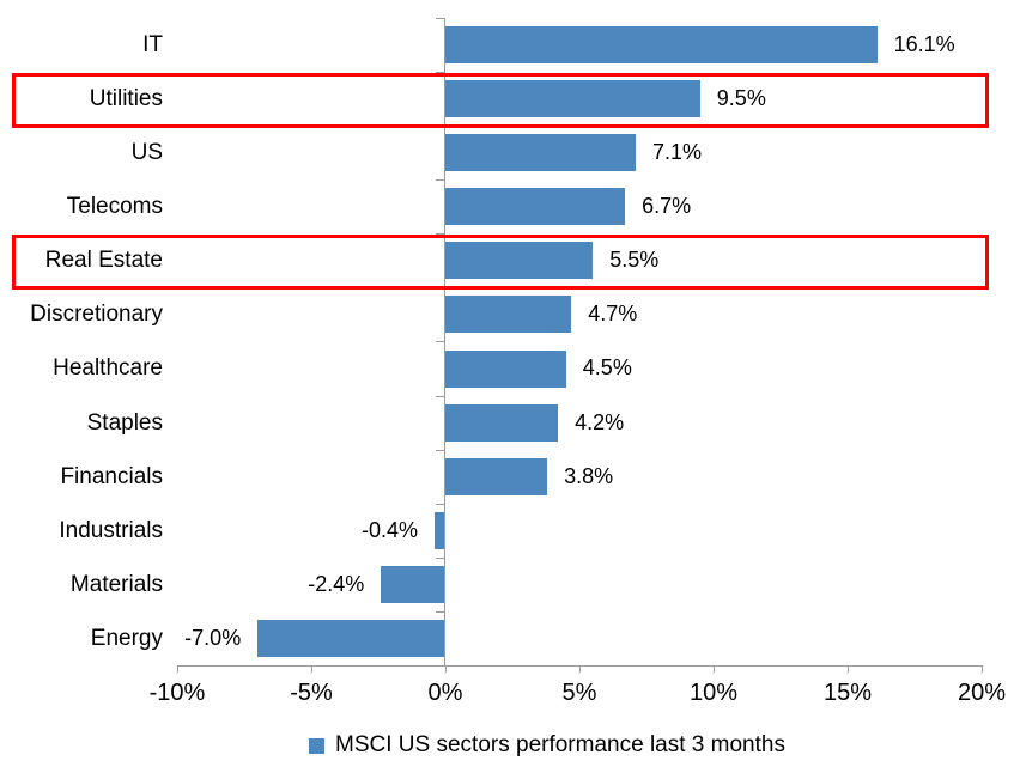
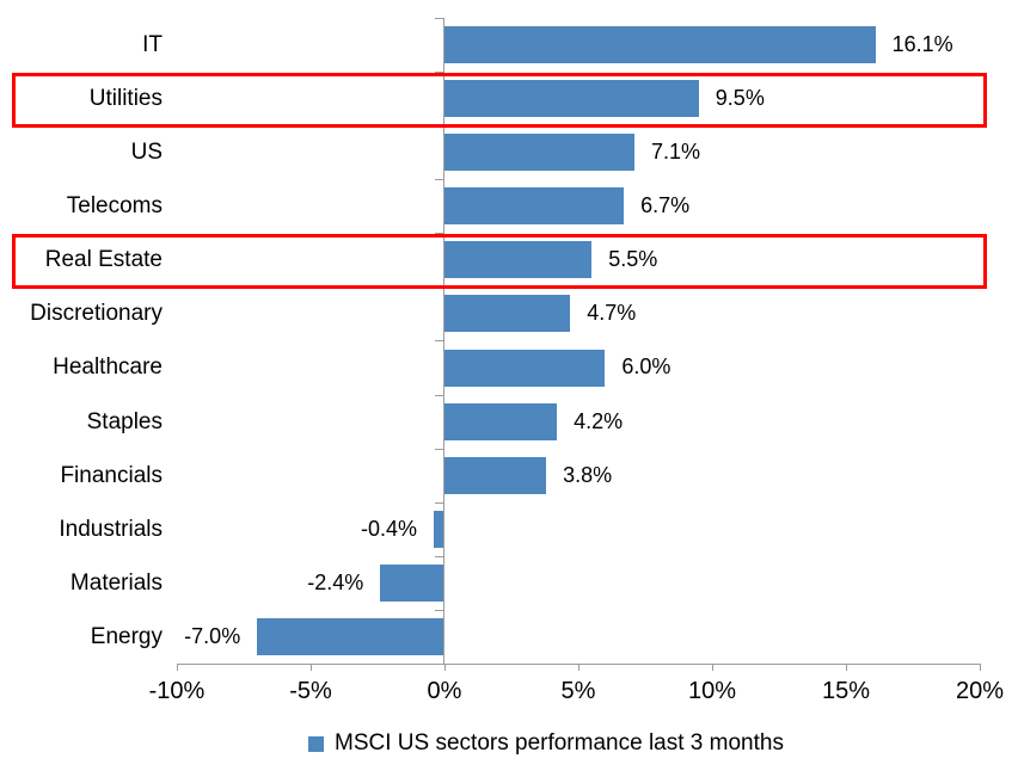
Healthcare: 4.5% -> 6.0%
